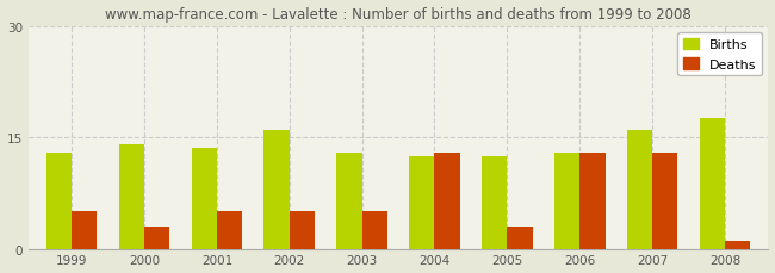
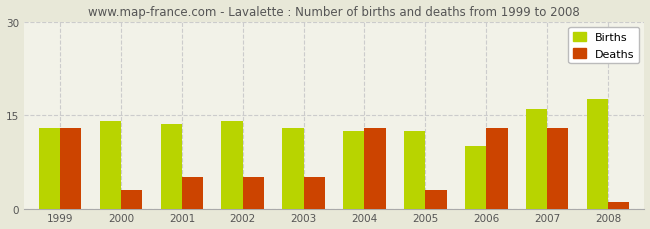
Deaths/1999: 5 -> 13
Births/2002: 16.0 -> 14.0
Births/2006: 13.0 -> 10.0
